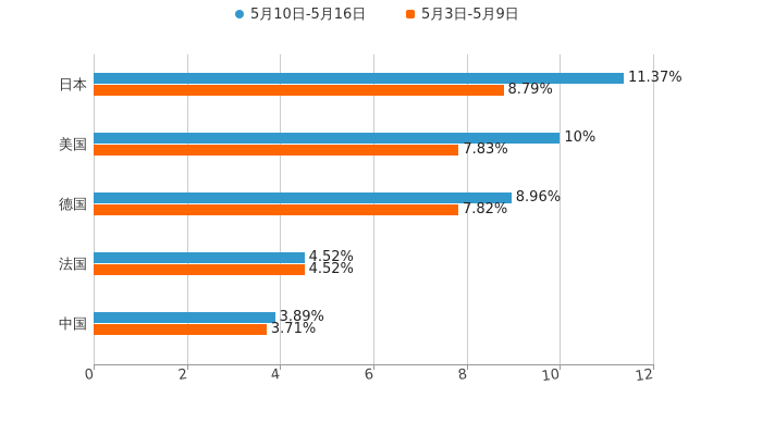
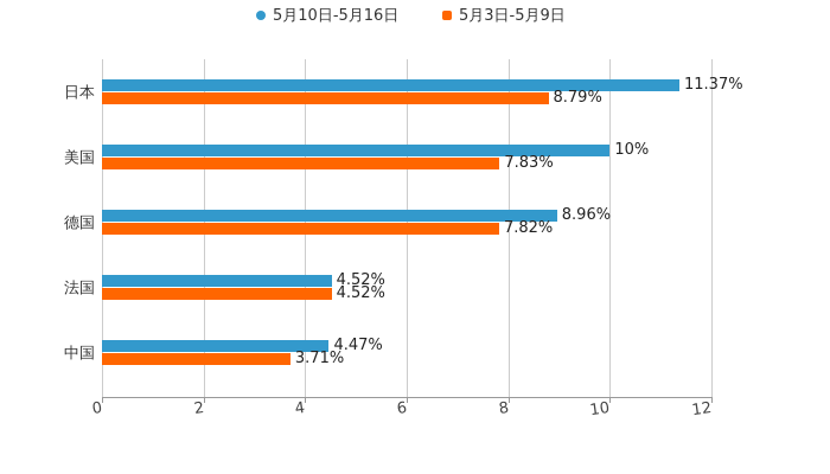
5月10日-5月16日/中国: 3.89% -> 4.47%
